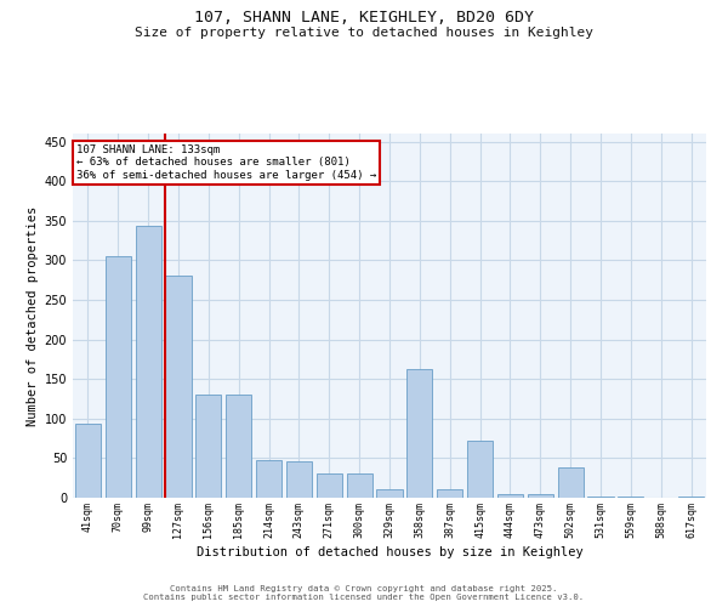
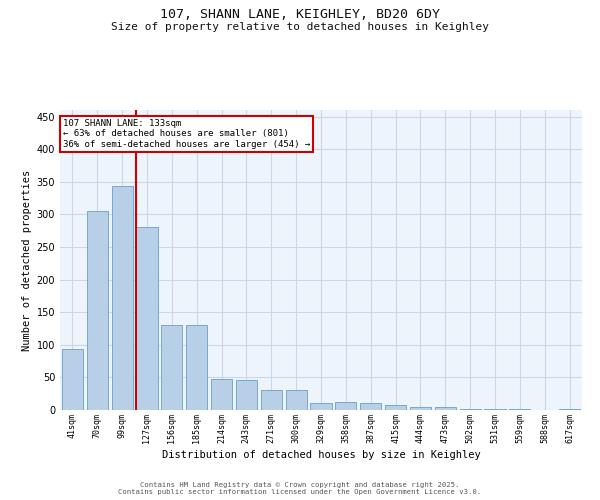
358sqm: 162 -> 12
415sqm: 72 -> 7
502sqm: 38 -> 2
